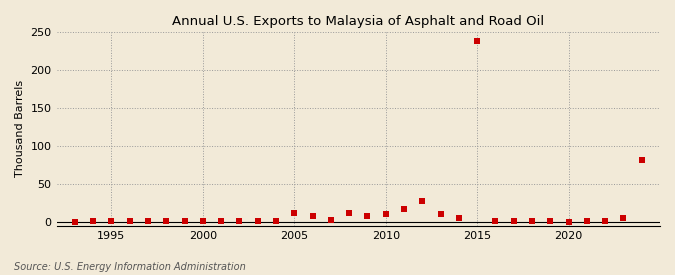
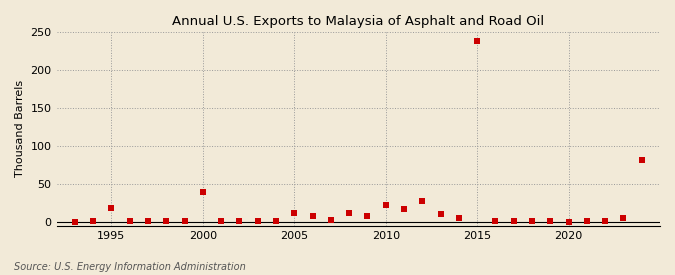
1995: 1 -> 18
2000: 2 -> 40
2010: 10 -> 22
